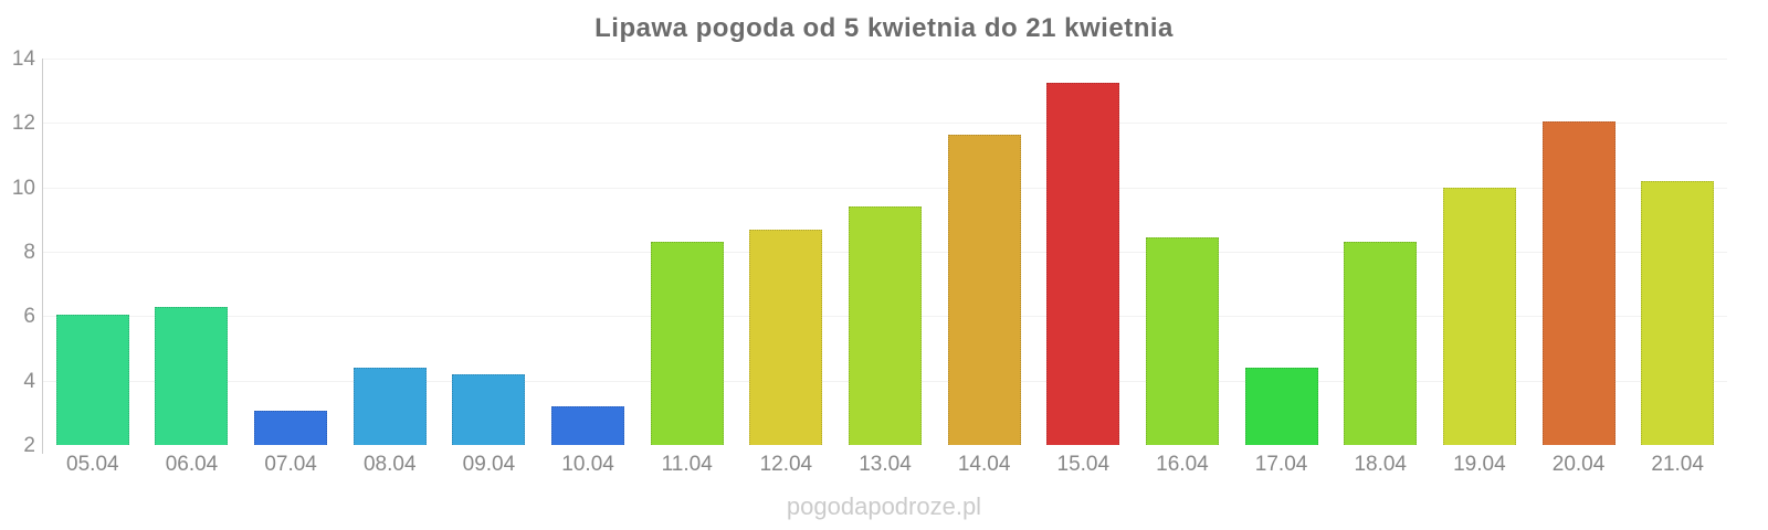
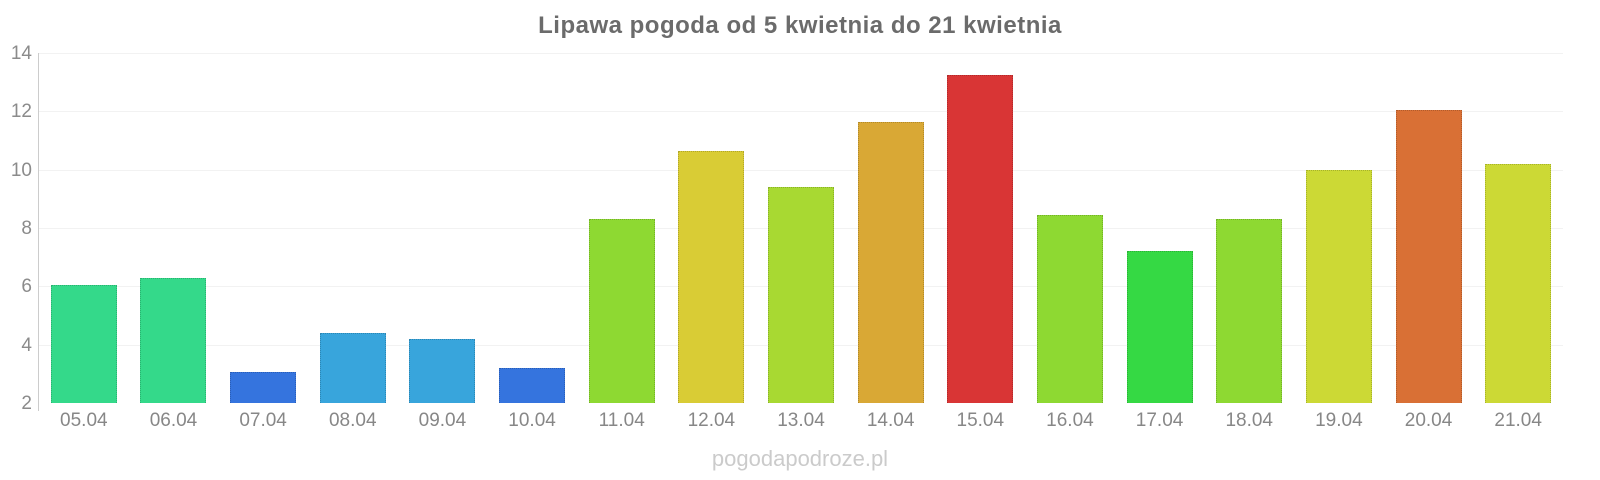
12.04: 8.7 -> 10.7
17.04: 4.4 -> 7.2
